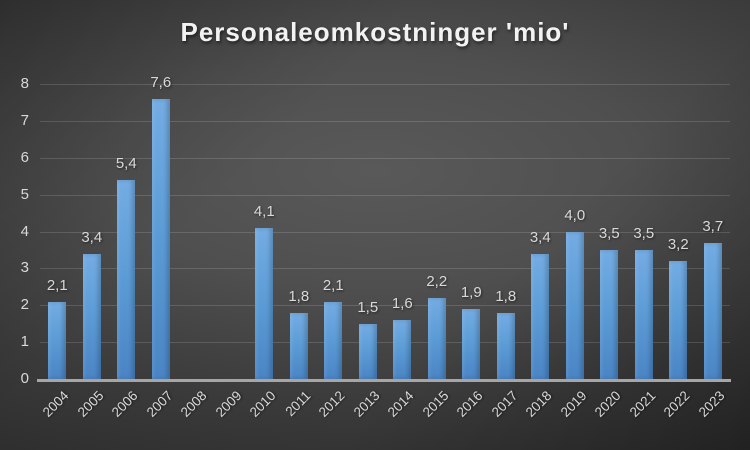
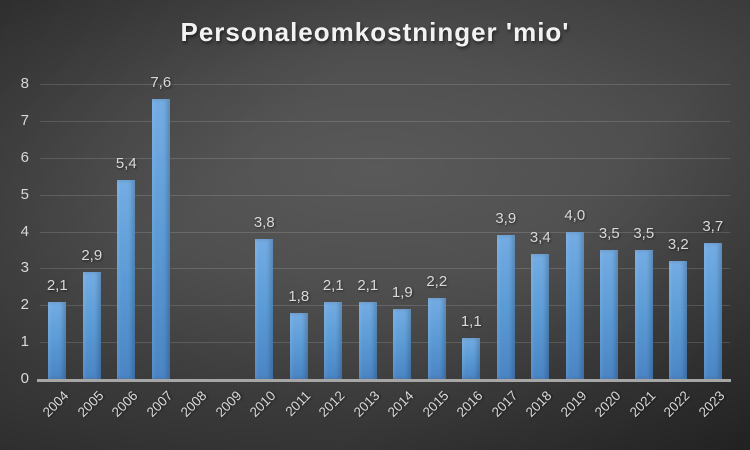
2005: 3,4 -> 2,9
2010: 4,1 -> 3,8
2013: 1,5 -> 2,1
2014: 1,6 -> 1,9
2016: 1,9 -> 1,1
2017: 1,8 -> 3,9
